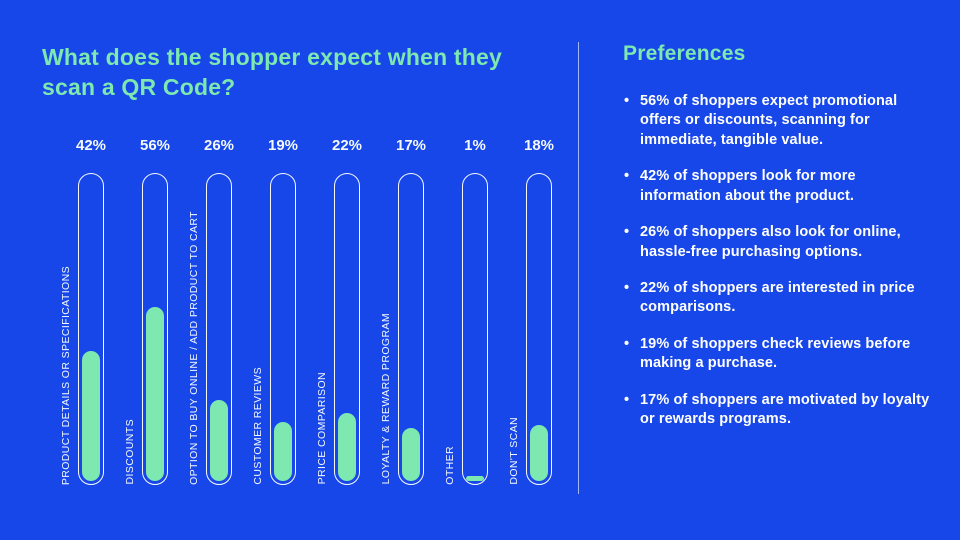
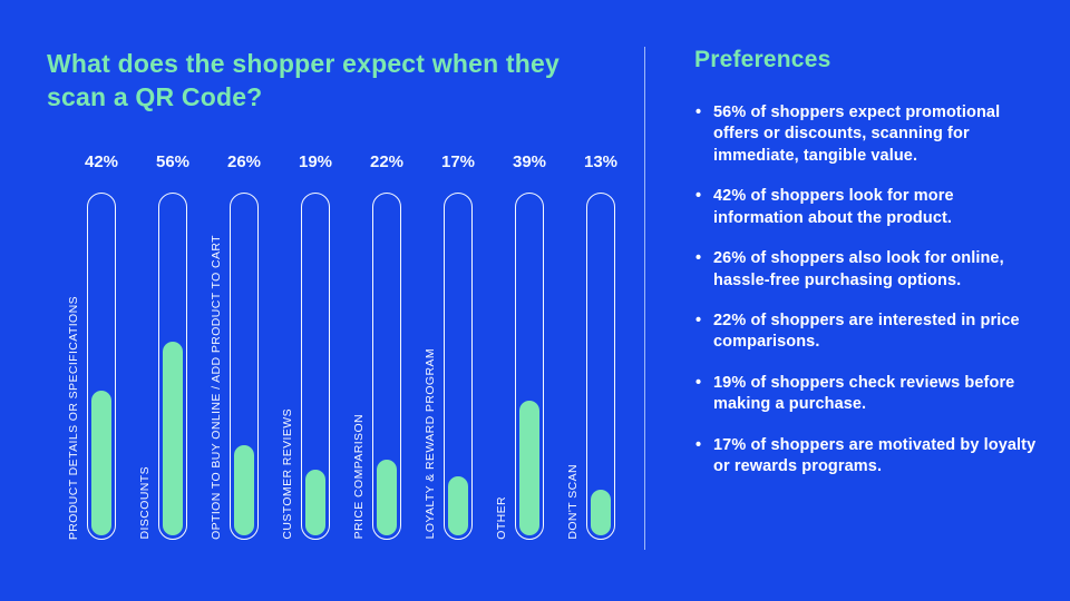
OTHER: 1% -> 39%
DON'T SCAN: 18% -> 13%
